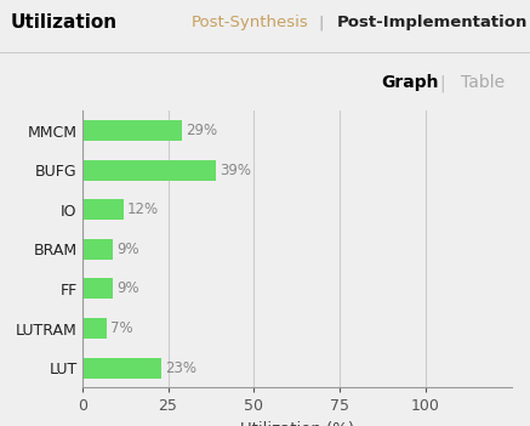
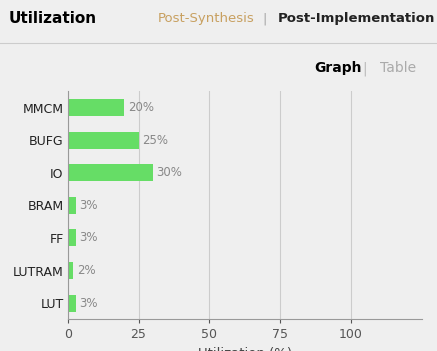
MMCM: 29% -> 20%
BUFG: 39% -> 25%
IO: 12% -> 30%
BRAM: 9% -> 3%
FF: 9% -> 3%
LUTRAM: 7% -> 2%
LUT: 23% -> 3%
